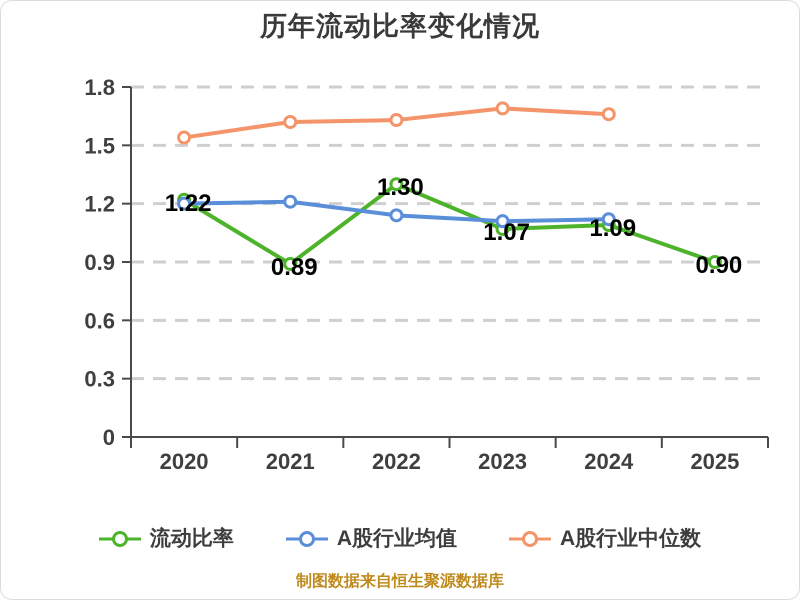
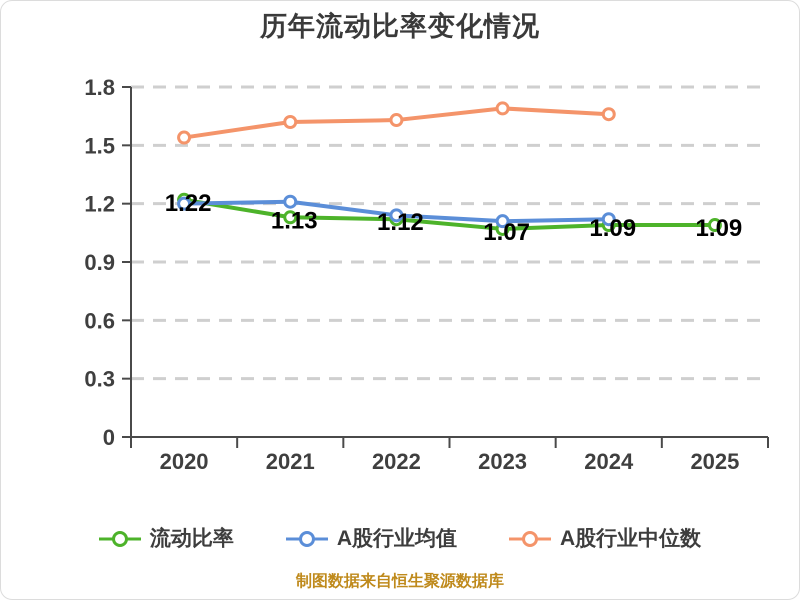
流动比率/2021: 0.89 -> 1.13
流动比率/2022: 1.30 -> 1.12
流动比率/2025: 0.90 -> 1.09
